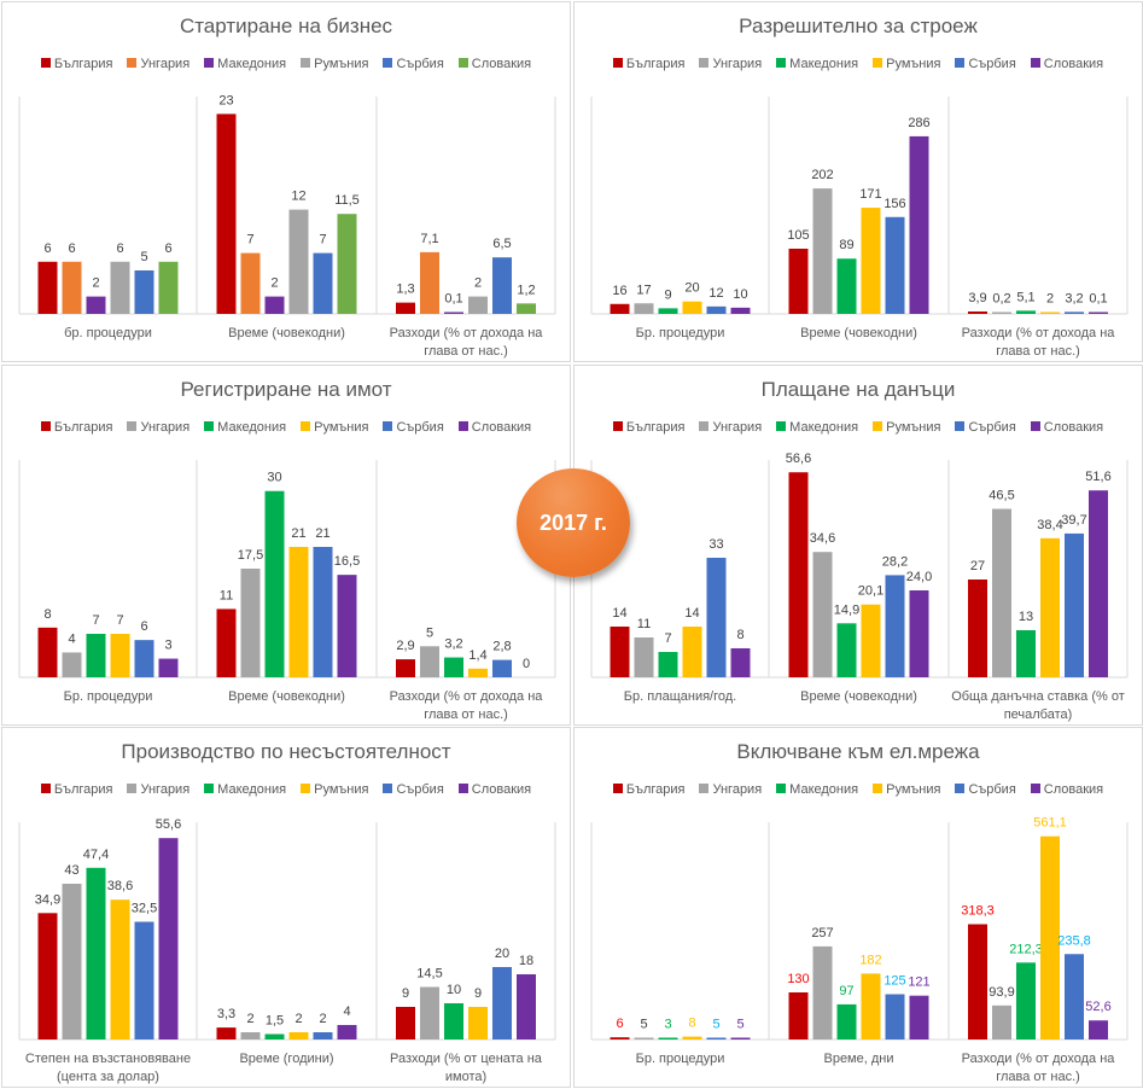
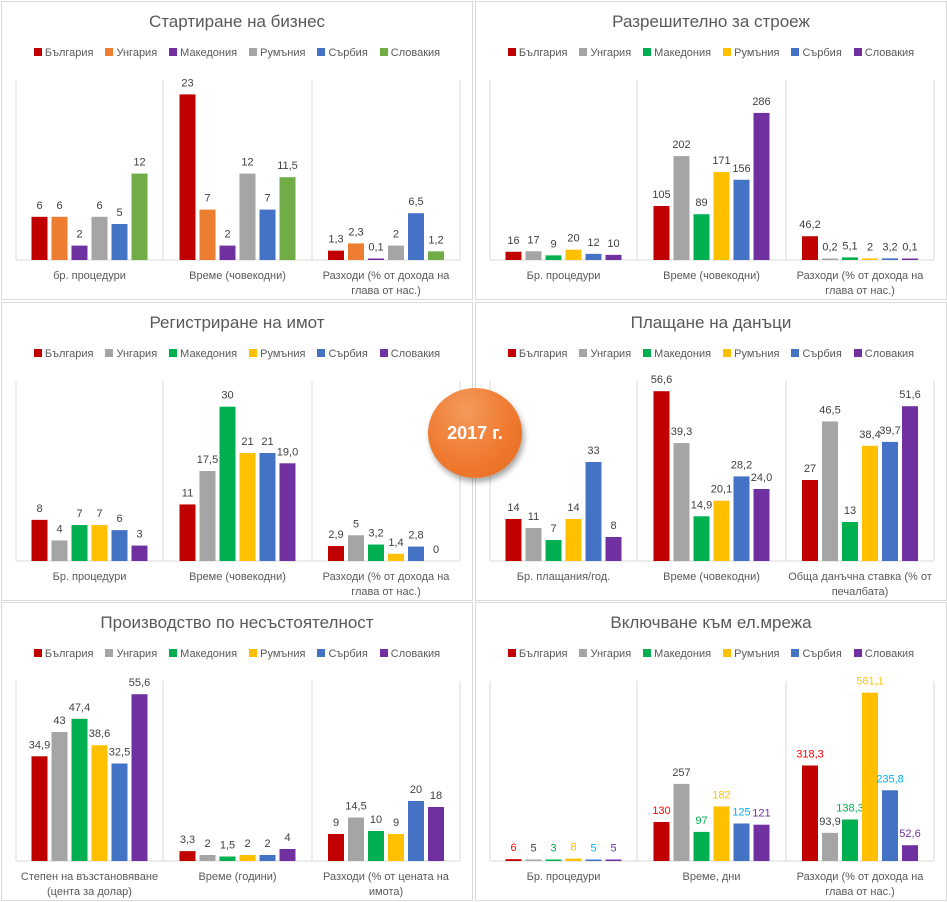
Стартиране на бизнес/Словакия/бр. процедури: 6 -> 12
Стартиране на бизнес/Унгария/Разходи (% от дохода на глава от нас.): 7,1 -> 2,3
Разрешително за строеж/България/Разходи (% от дохода на глава от нас.): 3,9 -> 46,2
Регистриране на имот/Словакия/Време (човекодни): 16,5 -> 19,0
Плащане на данъци/Унгария/Време (човекодни): 34,6 -> 39,3
Включване към ел.мрежа/Македония/Разходи (% от дохода на глава от нас.): 212,3 -> 138,3
